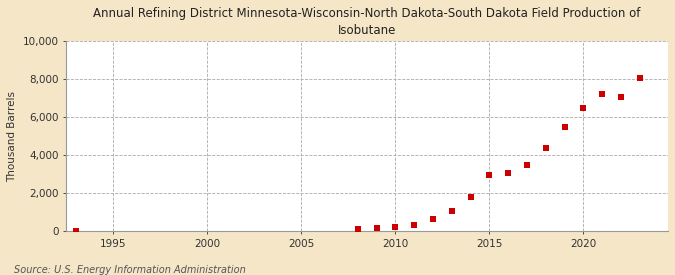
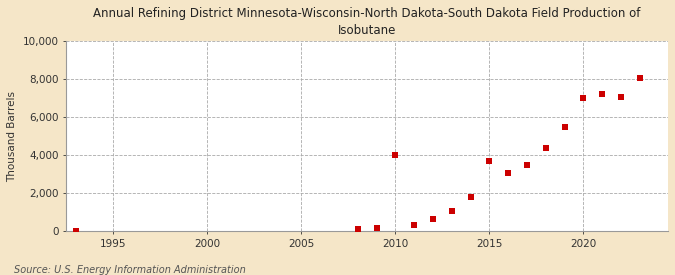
2010: 200 -> 4,000
2015: 3,000 -> 3,700
2020: 6,500 -> 7,000
